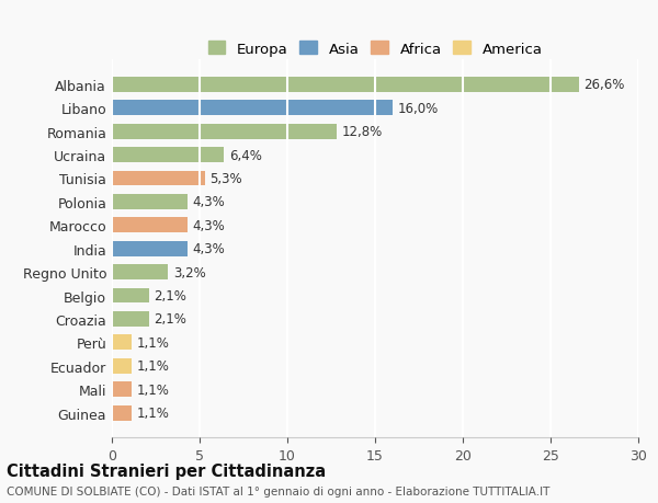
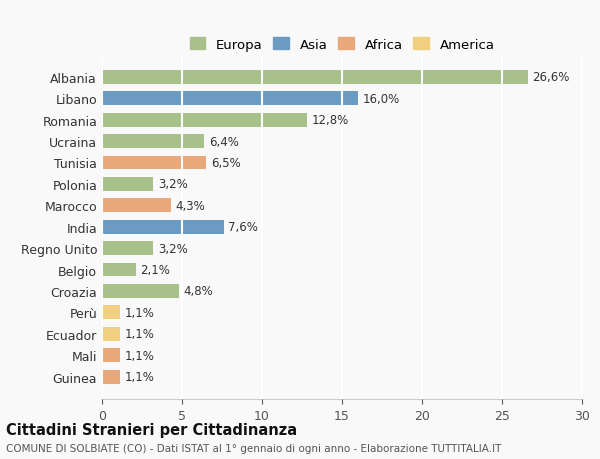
Tunisia: 5,3% -> 6,5%
Polonia: 4,3% -> 3,2%
India: 4,3% -> 7,6%
Croazia: 2,1% -> 4,8%
